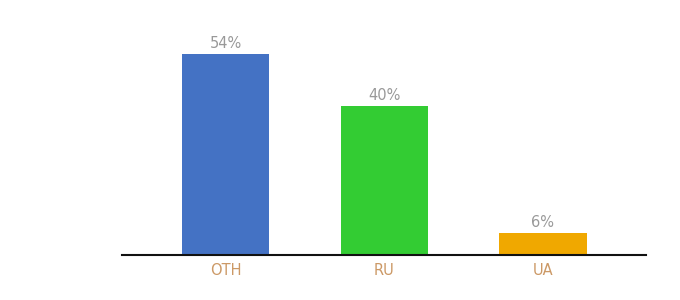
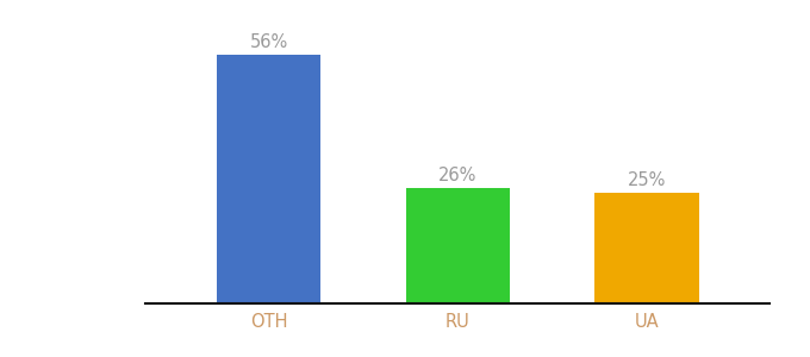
OTH: 54% -> 56%
RU: 40% -> 26%
UA: 6% -> 25%
